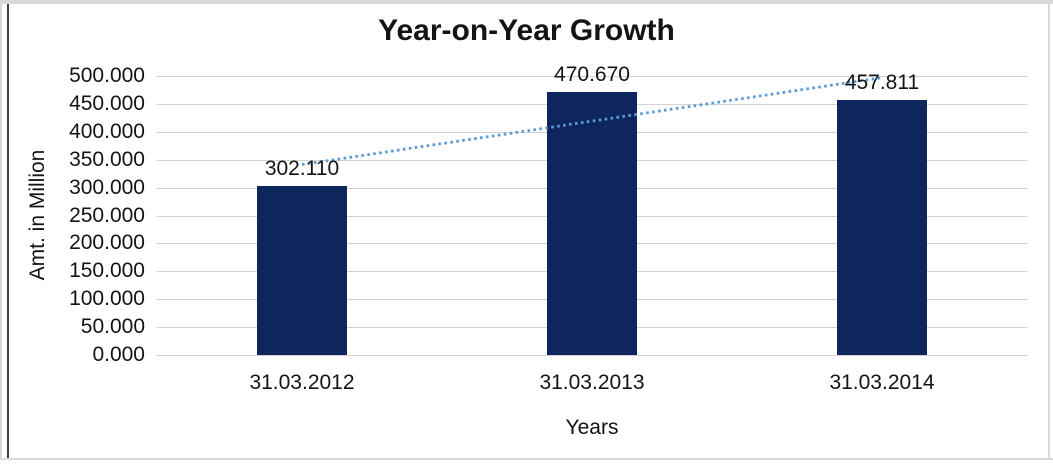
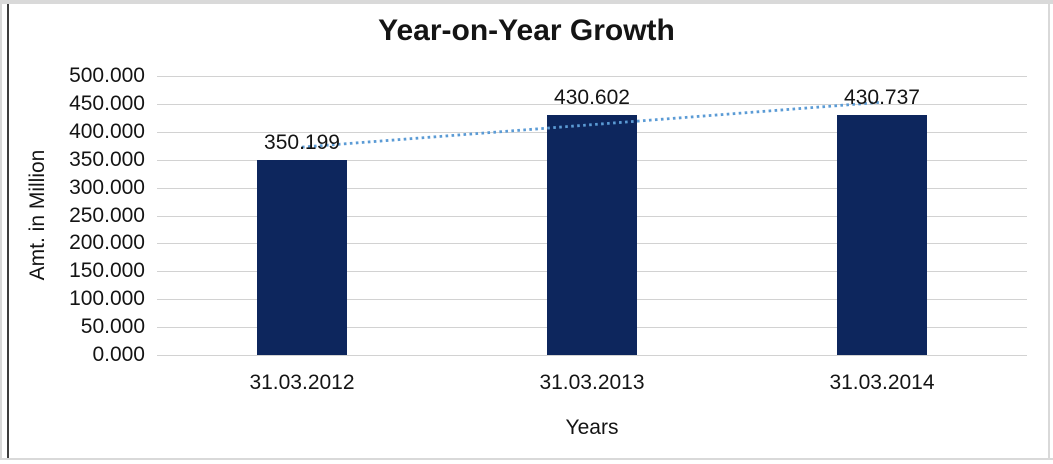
31.03.2012: 302.110 -> 350.199
31.03.2013: 470.670 -> 430.602
31.03.2014: 457.811 -> 430.737
